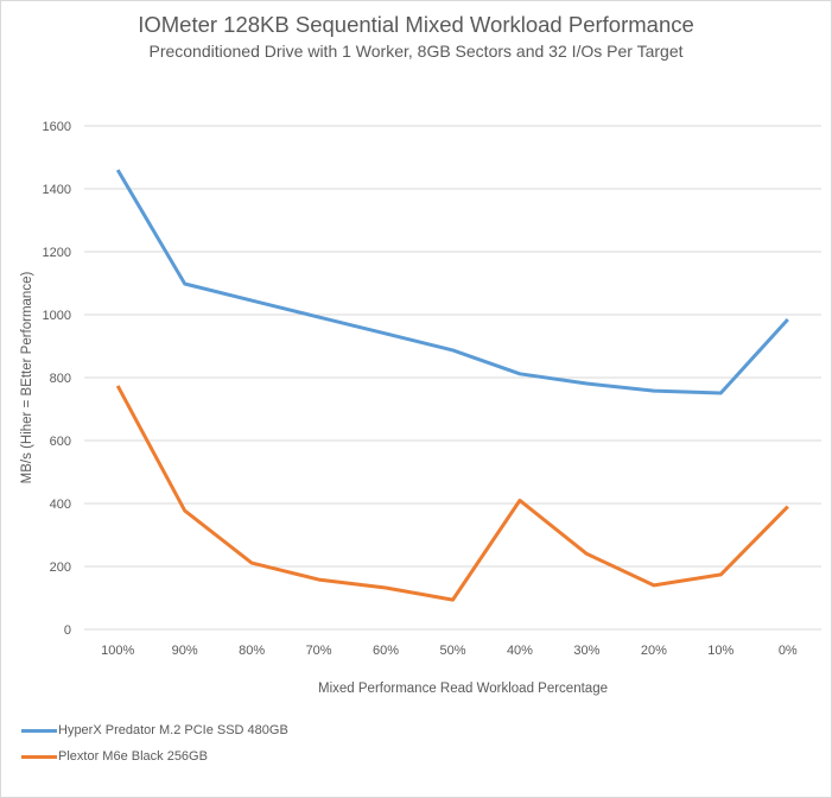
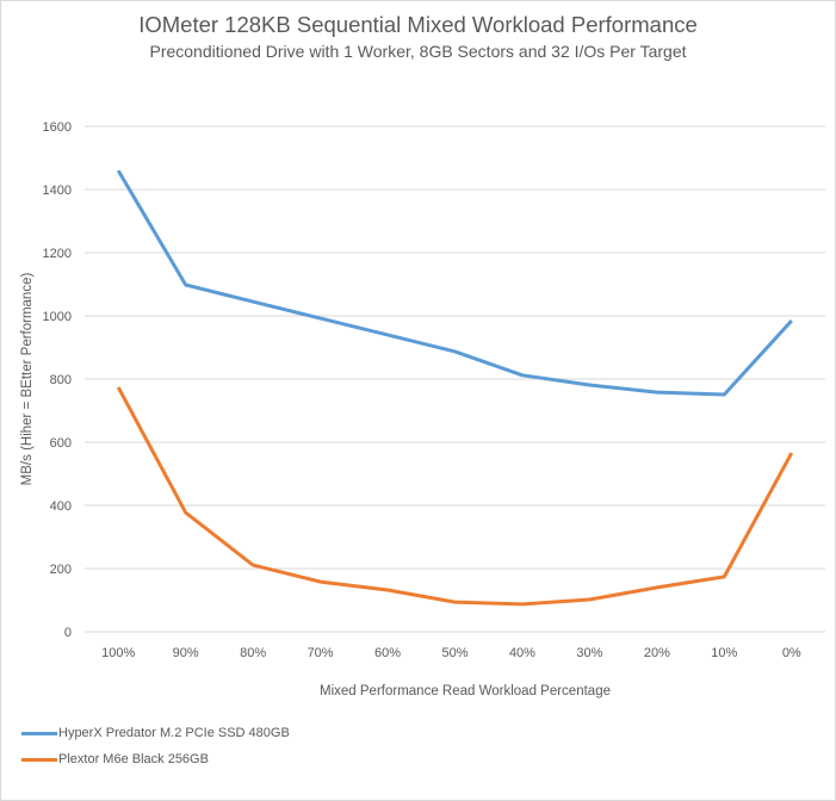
Plextor M6e Black 256GB/40%: 410 -> 90
Plextor M6e Black 256GB/30%: 240 -> 100
Plextor M6e Black 256GB/0%: 390 -> 570
